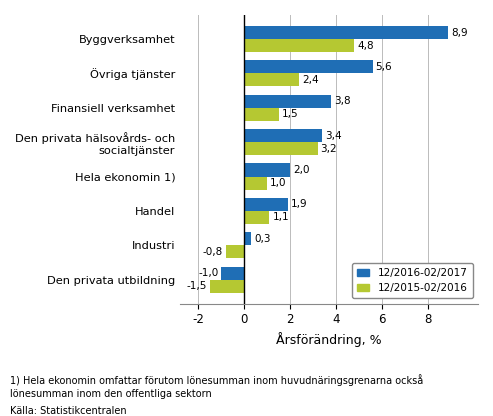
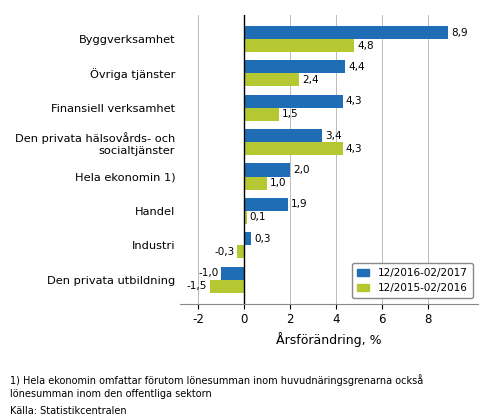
12/2016-02/2017/Övriga tjänster: 5,6 -> 4,4
12/2016-02/2017/Finansiell verksamhet: 3,8 -> 4,3
12/2015-02/2016/Den privata hälsovårds- och socialtjänster: 3,2 -> 4,3
12/2015-02/2016/Handel: 1,1 -> 0,1
12/2015-02/2016/Industri: -0,8 -> -0,3
